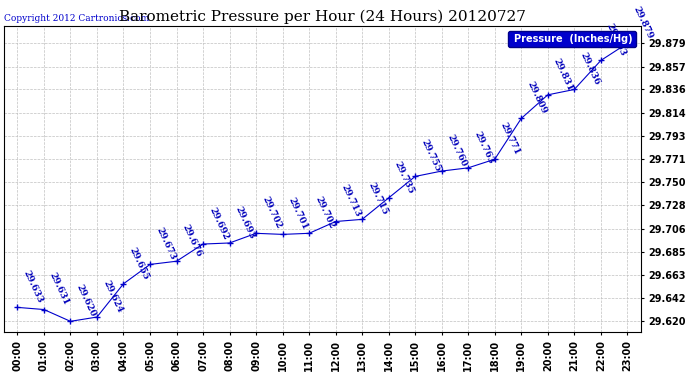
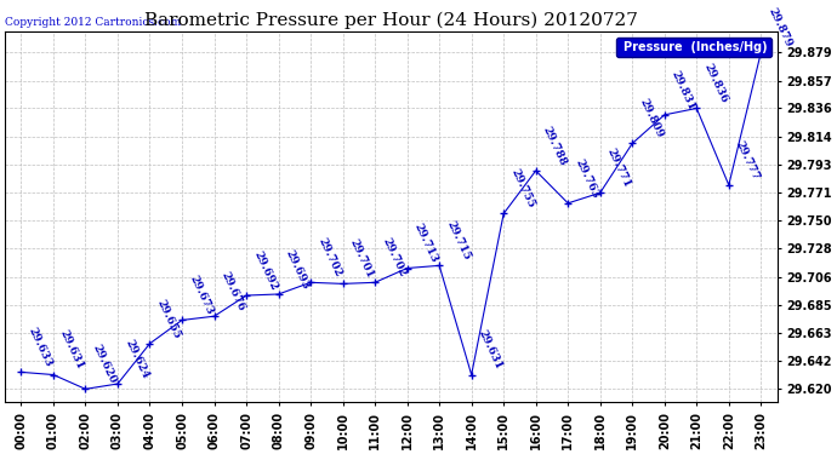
14:00: 29.735 -> 29.631
16:00: 29.760 -> 29.788
22:00: 29.863 -> 29.777
